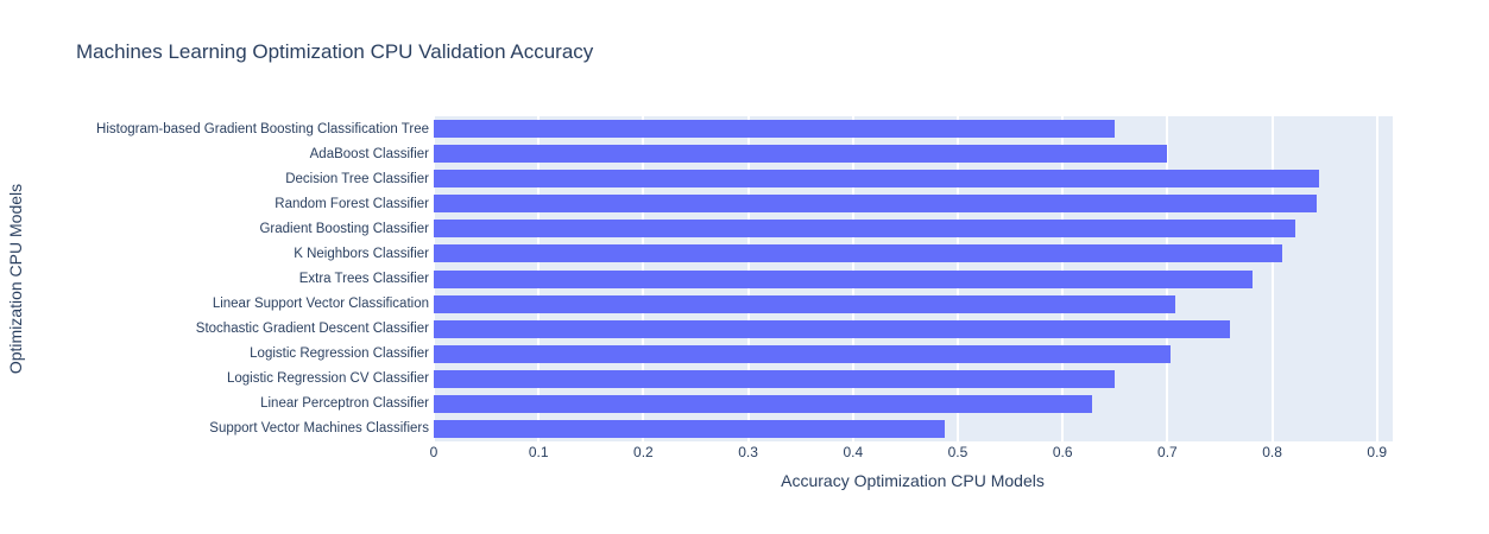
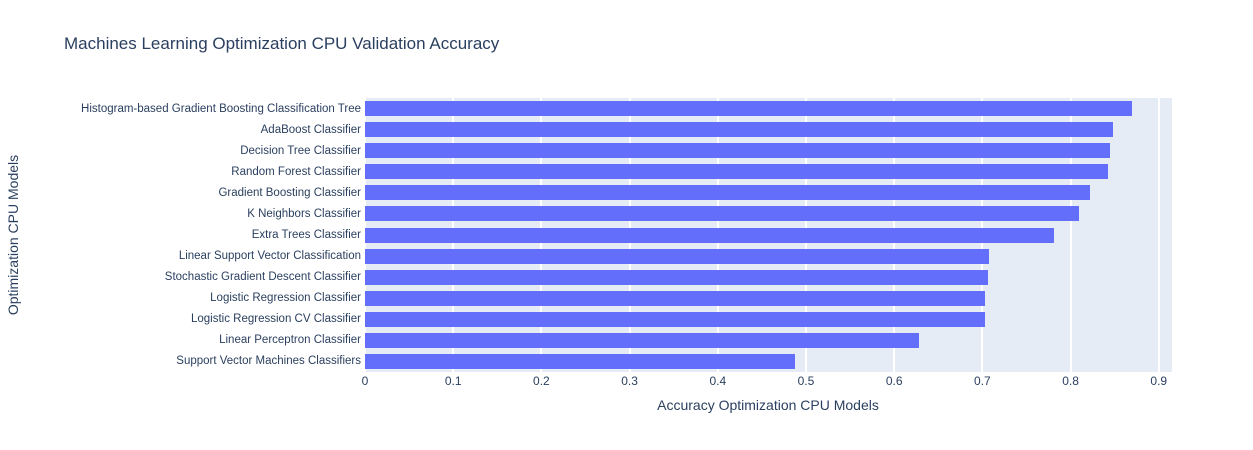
Histogram-based Gradient Boosting Classification Tree: 0.65 -> 0.87
AdaBoost Classifier: 0.70 -> 0.85
Stochastic Gradient Descent Classifier: 0.76 -> 0.71
Logistic Regression CV Classifier: 0.65 -> 0.70
